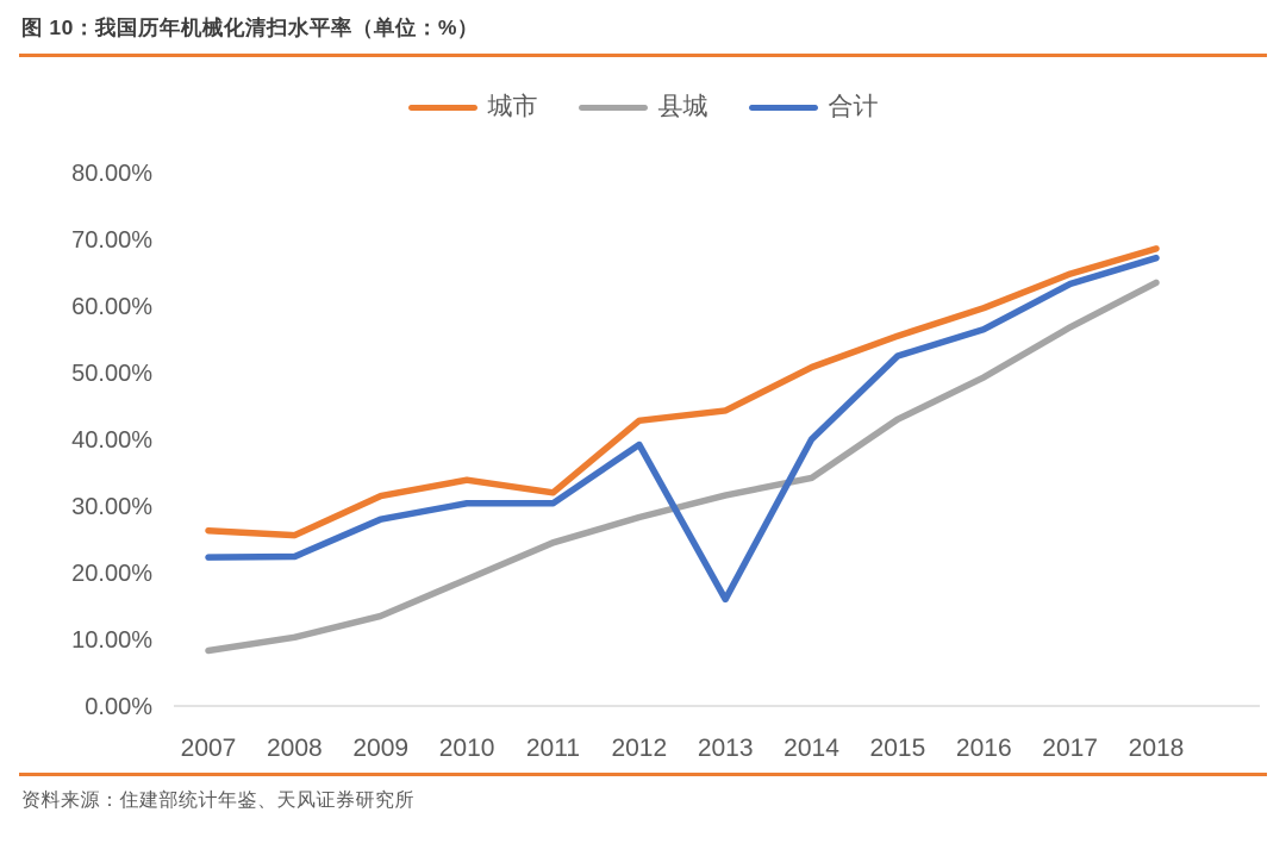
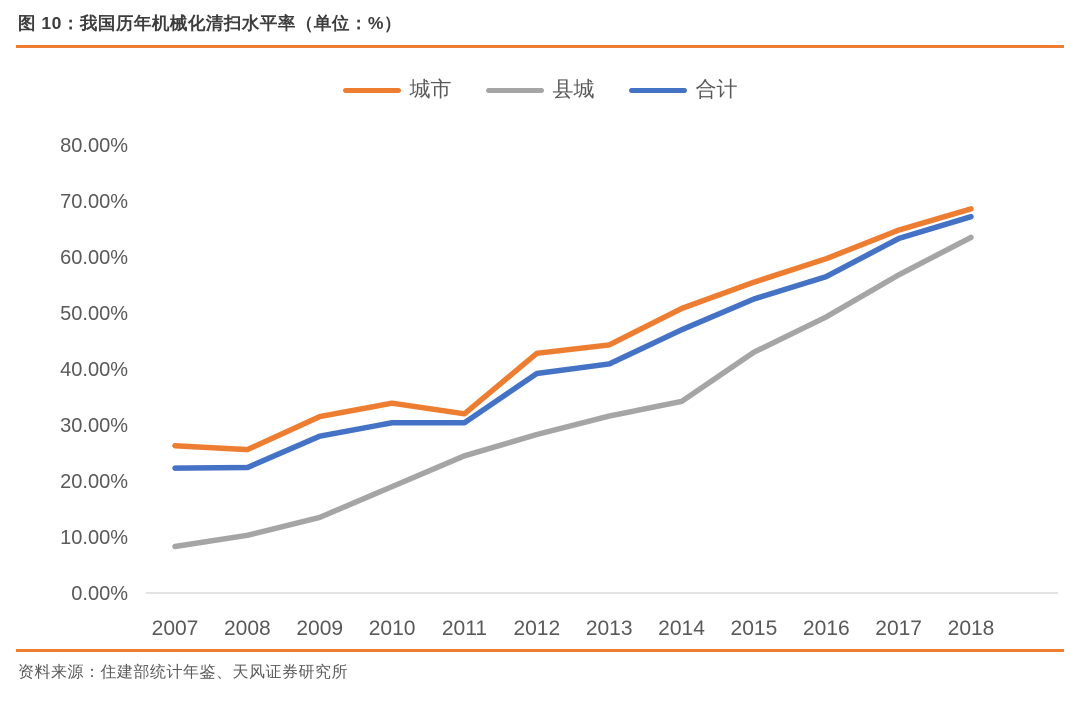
合计/2013: 16% -> 41%
合计/2014: 40% -> 47%
